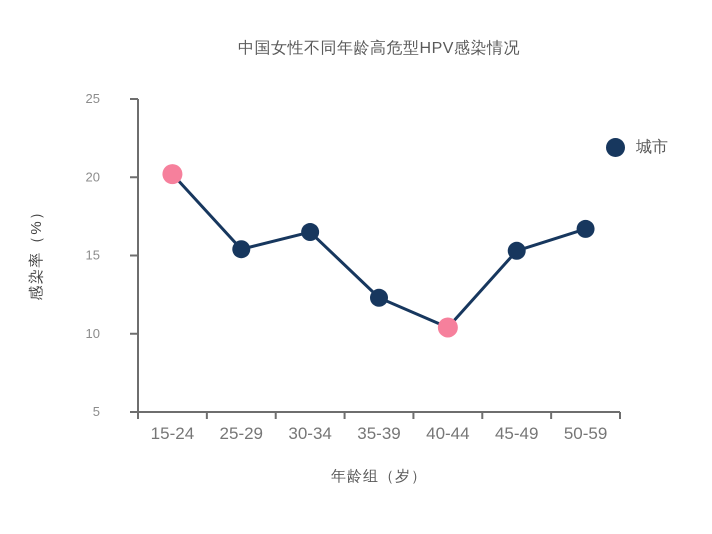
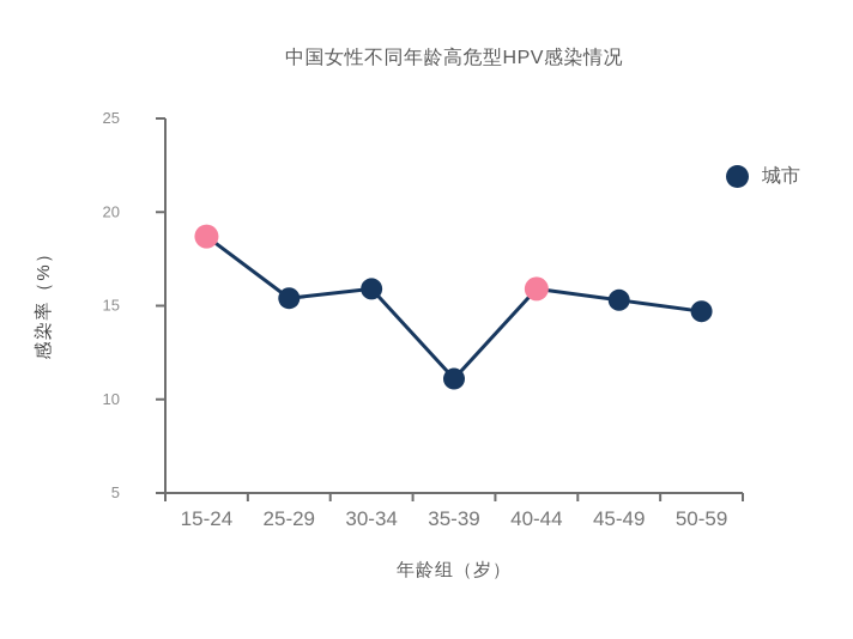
15-24: 20.2 -> 18.7
30-34: 16.5 -> 15.9
35-39: 12.3 -> 11.1
40-44: 10.4 -> 15.9
50-59: 16.7 -> 14.7
